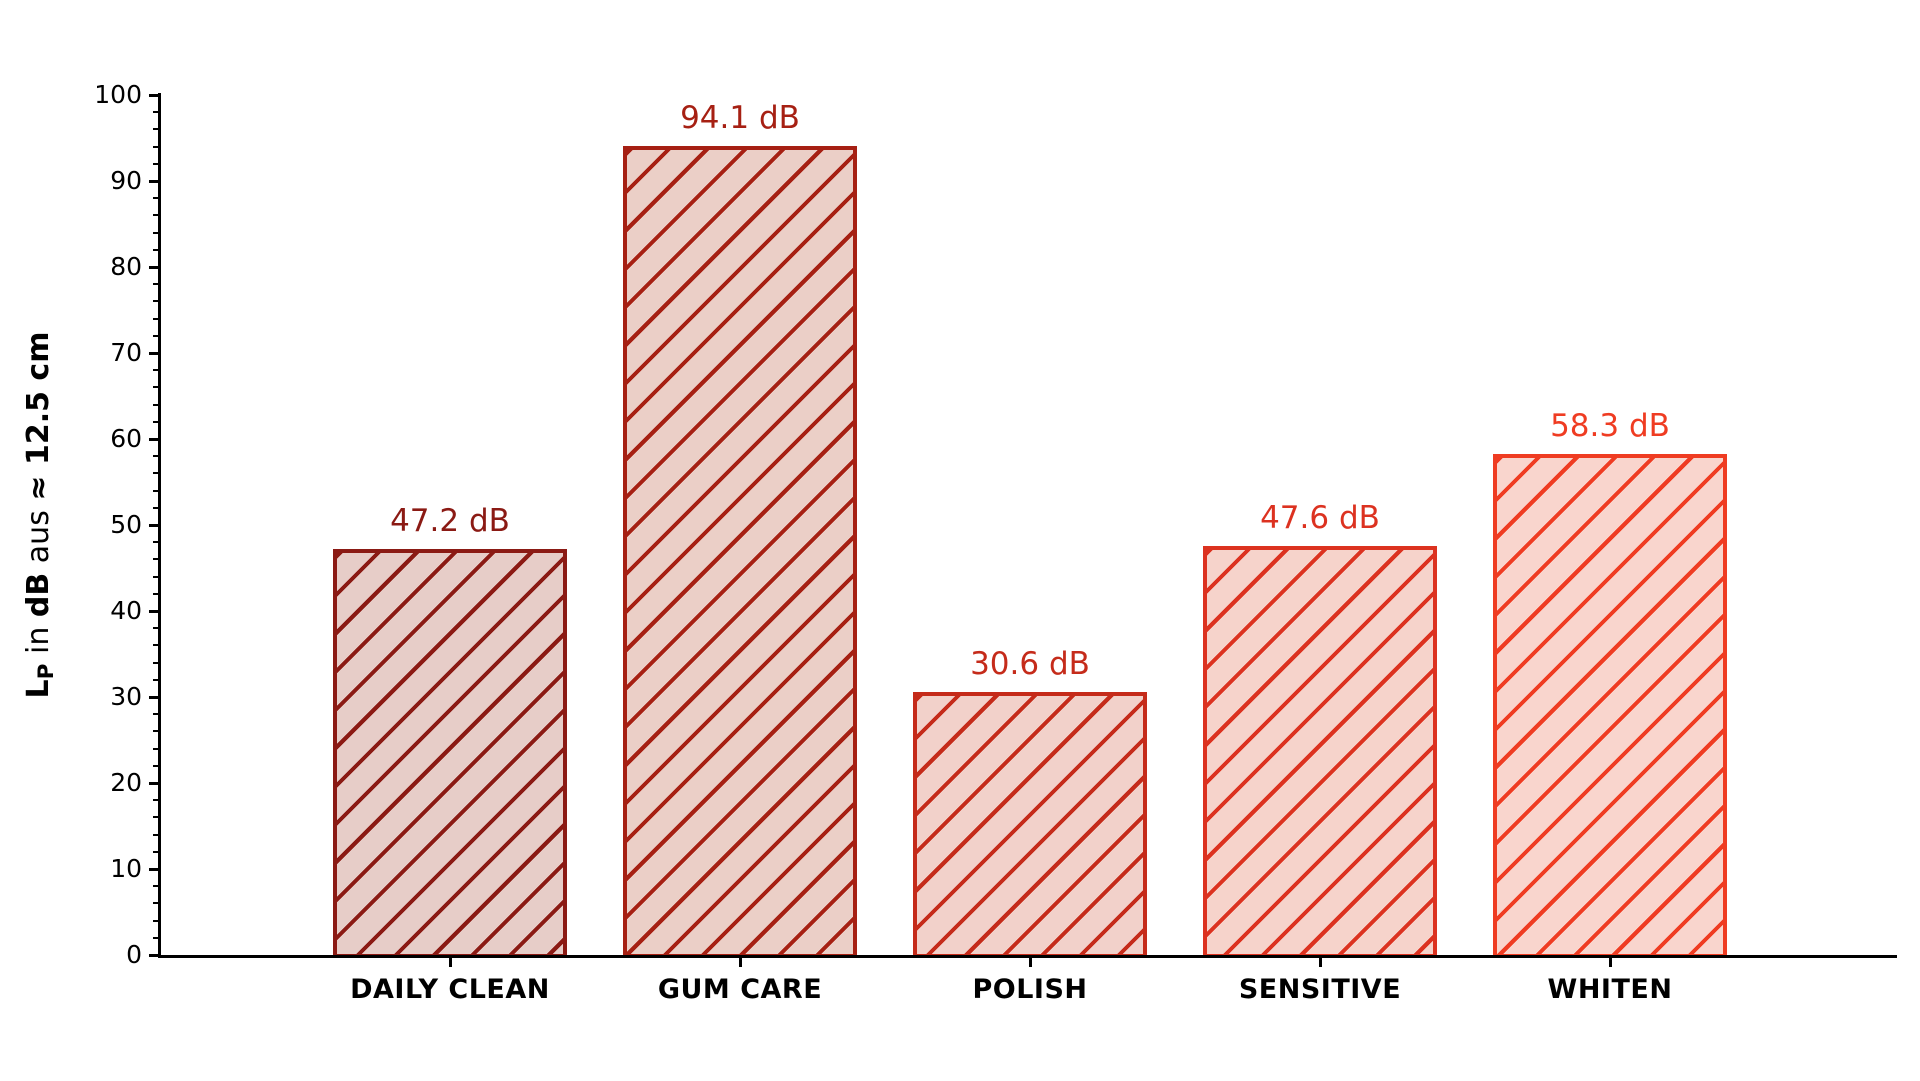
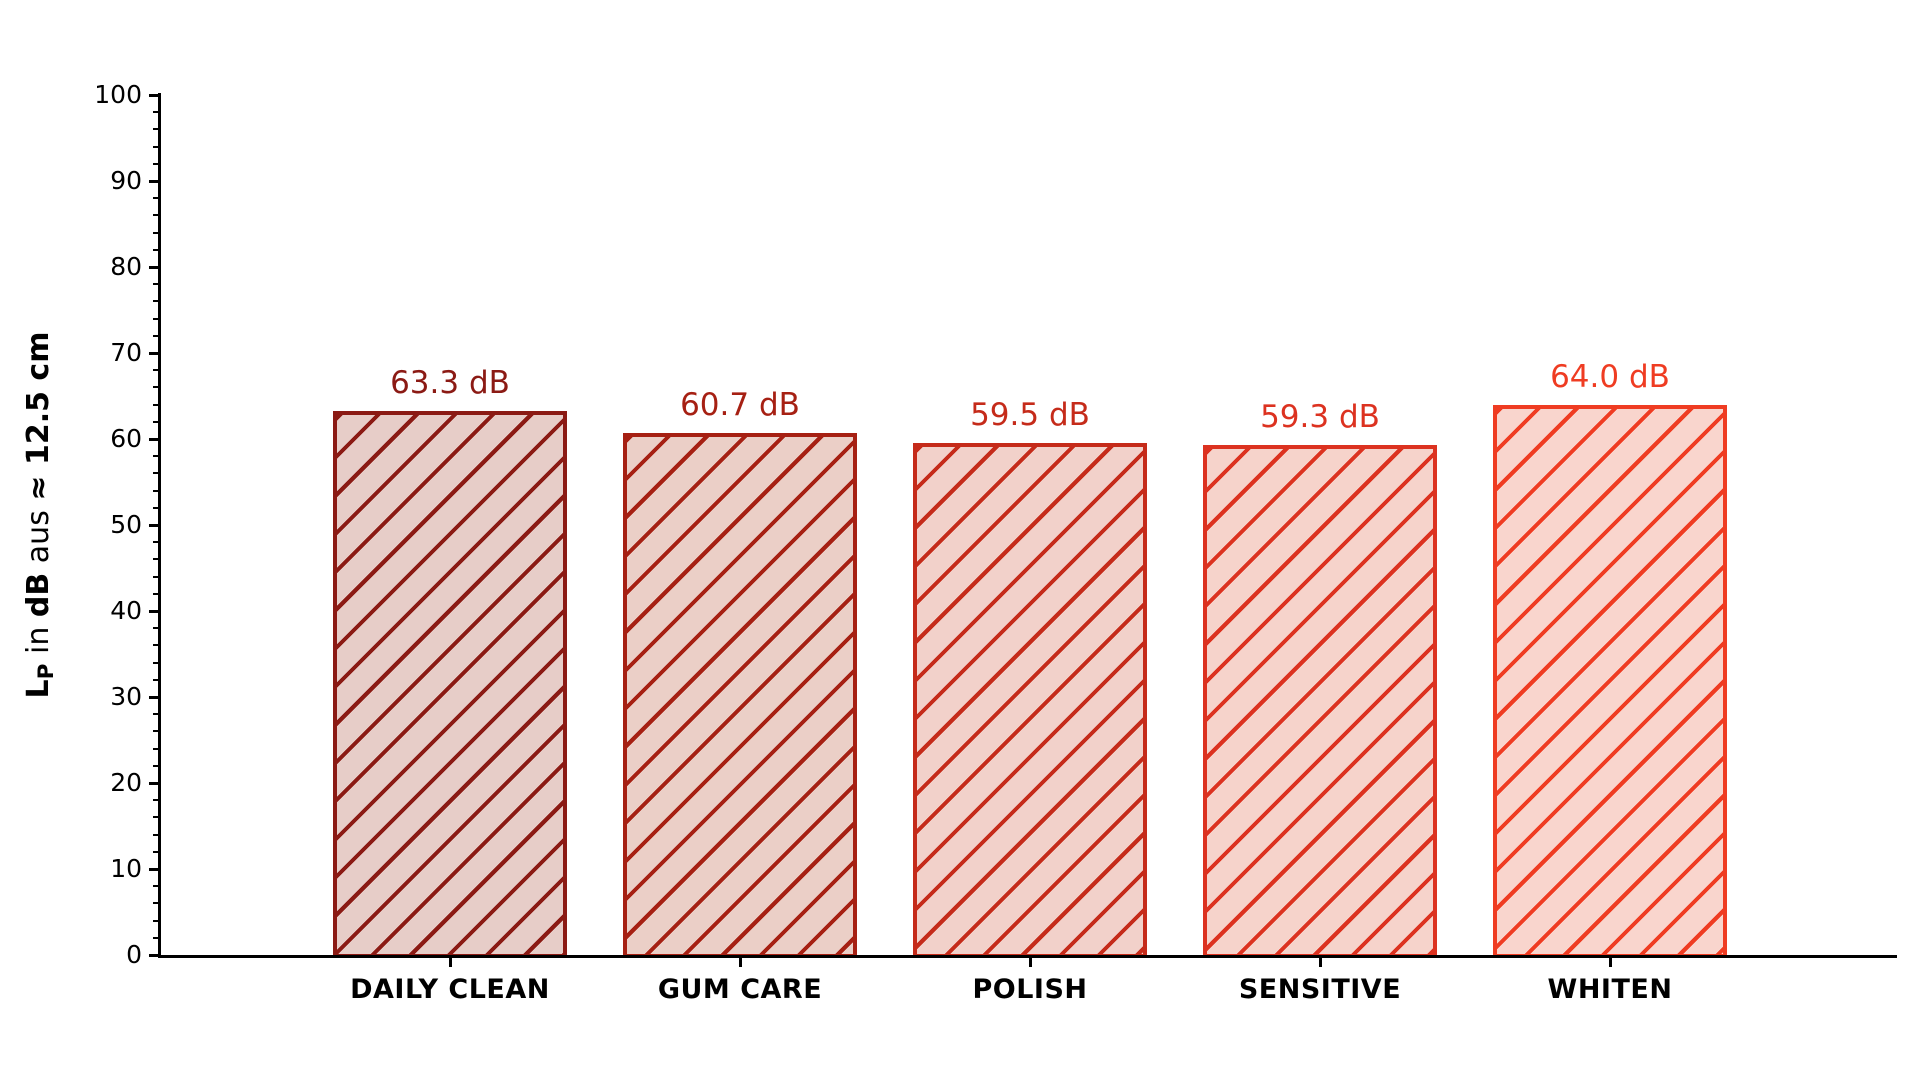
DAILY CLEAN: 47.2 -> 63.3
GUM CARE: 94.1 -> 60.7
POLISH: 30.6 -> 59.5
SENSITIVE: 47.6 -> 59.3
WHITEN: 58.3 -> 64.0
